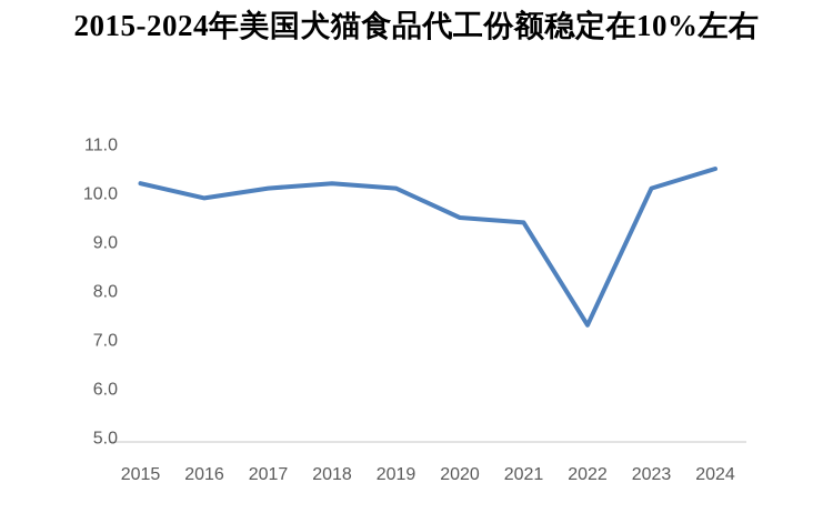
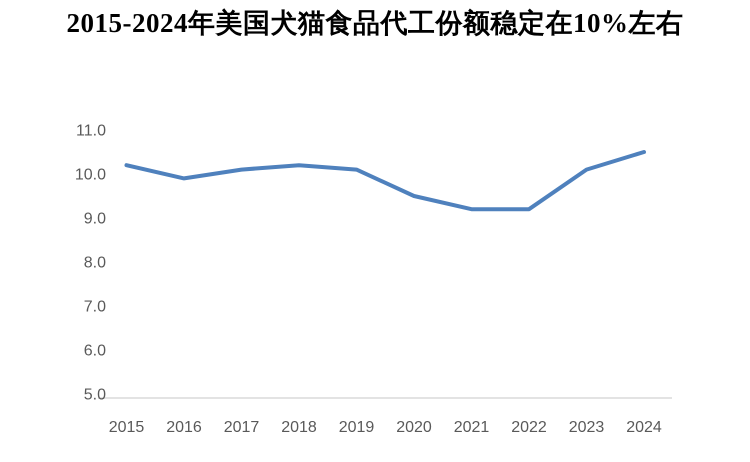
2021: 9.4 -> 9.2
2022: 7.3 -> 9.2
